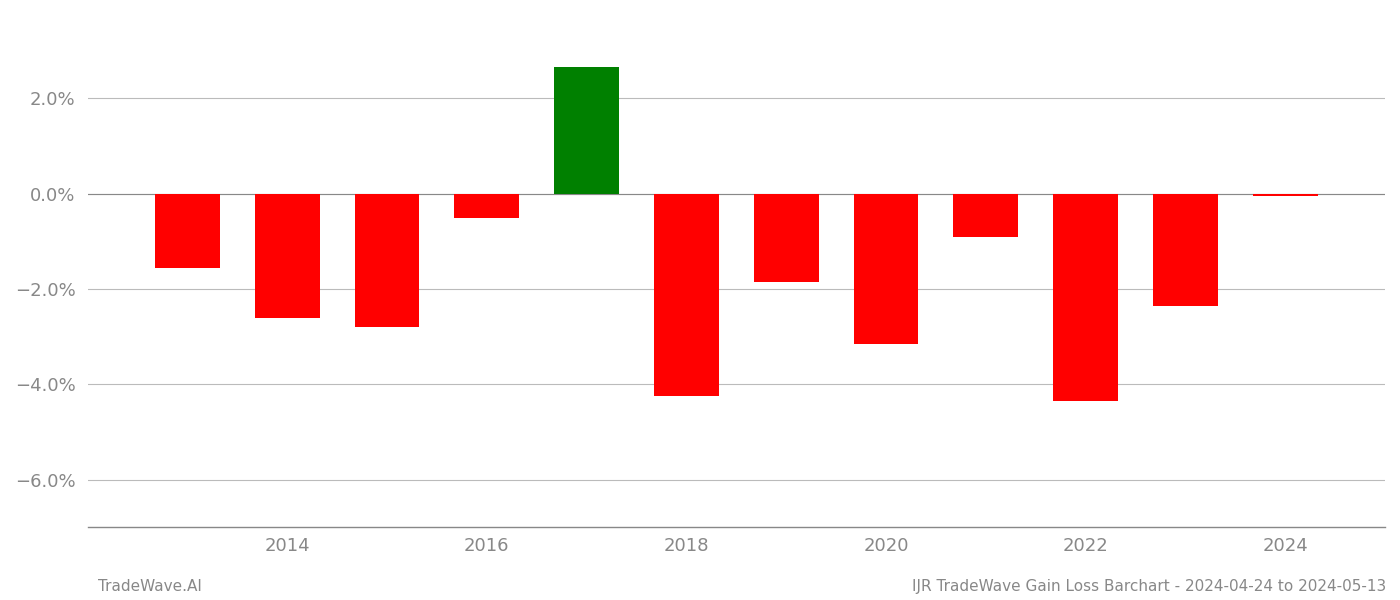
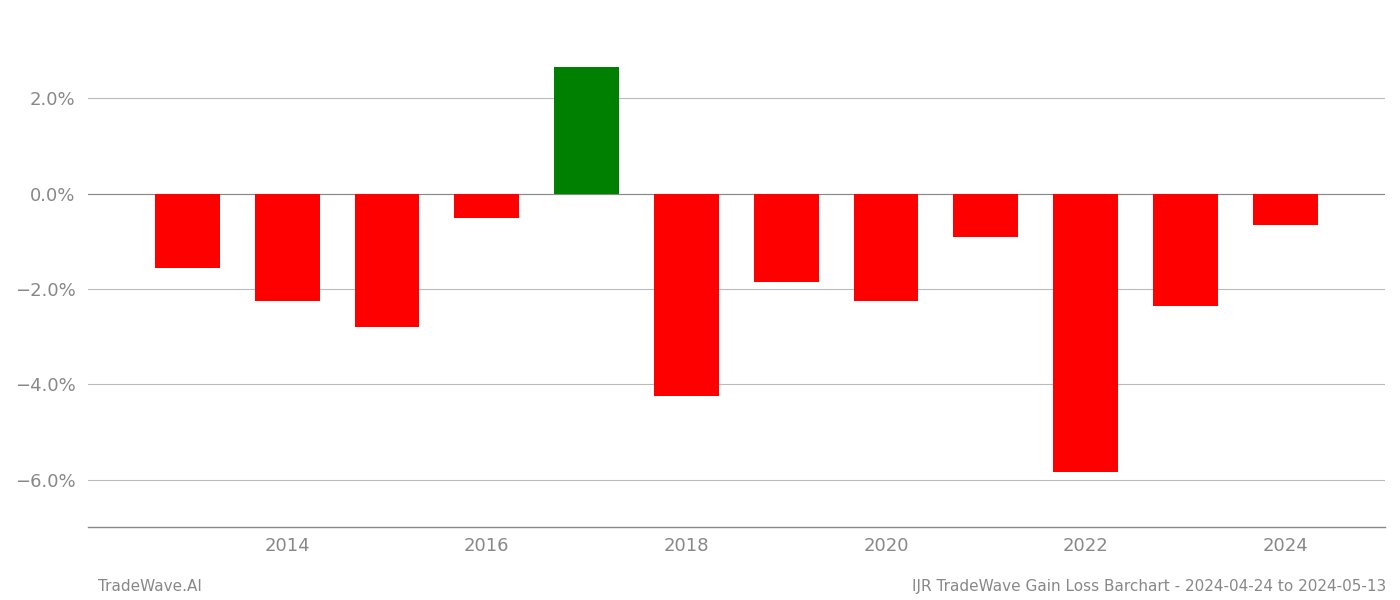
2014: -2.60% -> -2.25%
2020: -3.15% -> -2.25%
2022: -4.35% -> -5.85%
2024: -0.05% -> -0.65%
